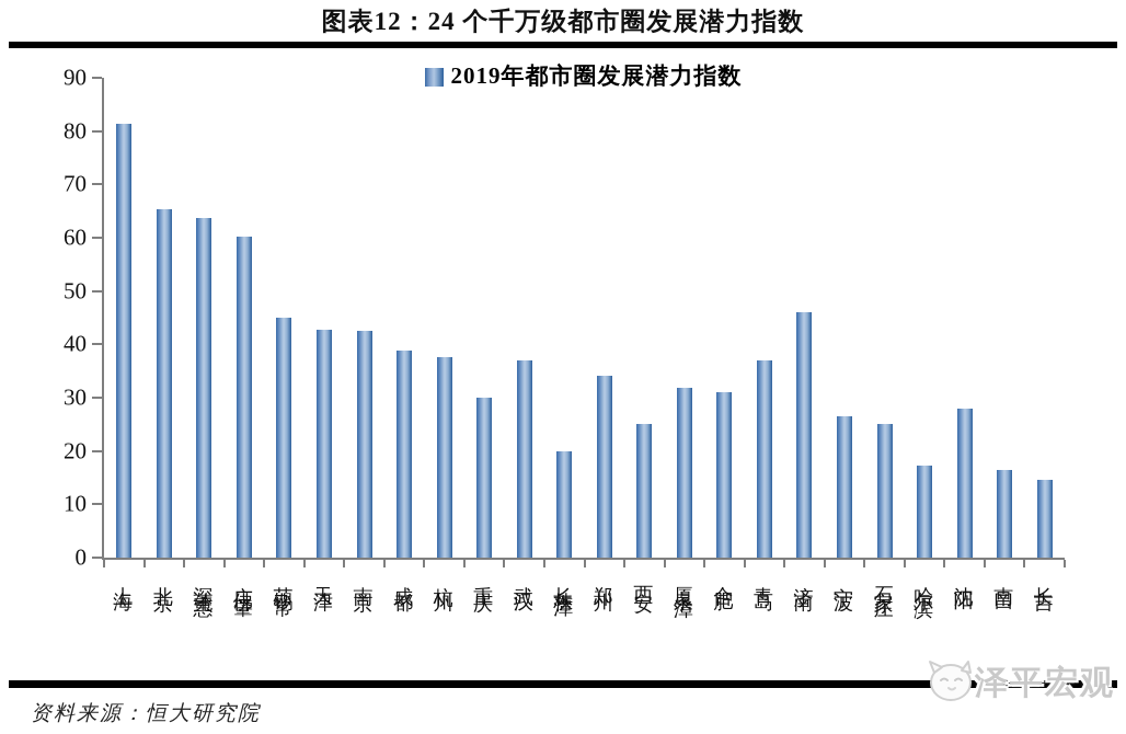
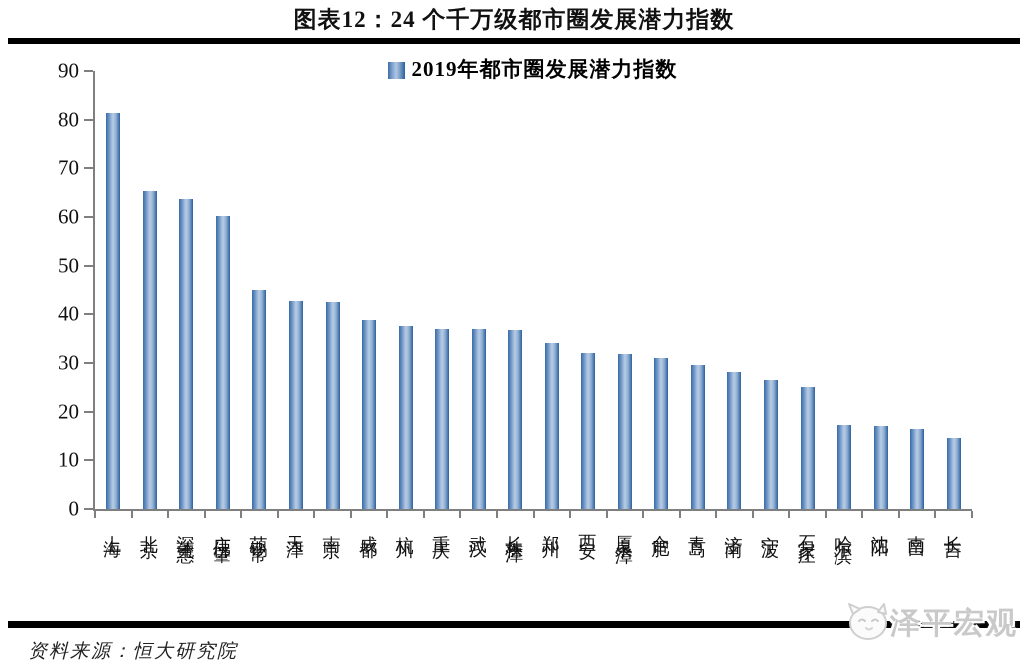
重庆: 30 -> 37
长株潭: 20 -> 37
西安: 25 -> 32
青岛: 37 -> 30
济南: 46 -> 28
沈阳: 28 -> 17
